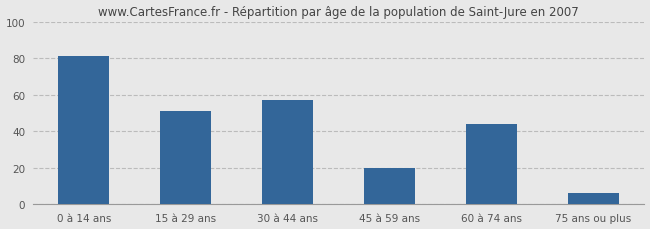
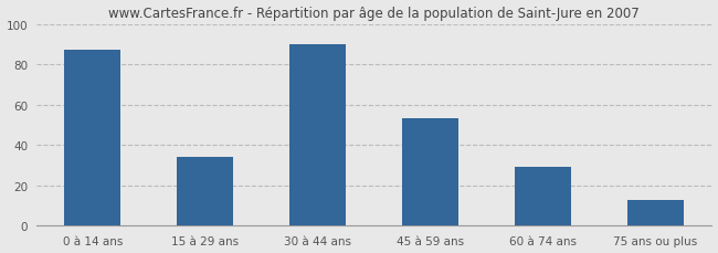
0 à 14 ans: 81 -> 87
15 à 29 ans: 51 -> 34
30 à 44 ans: 57 -> 90
45 à 59 ans: 20 -> 53
60 à 74 ans: 44 -> 29
75 ans ou plus: 6 -> 13
